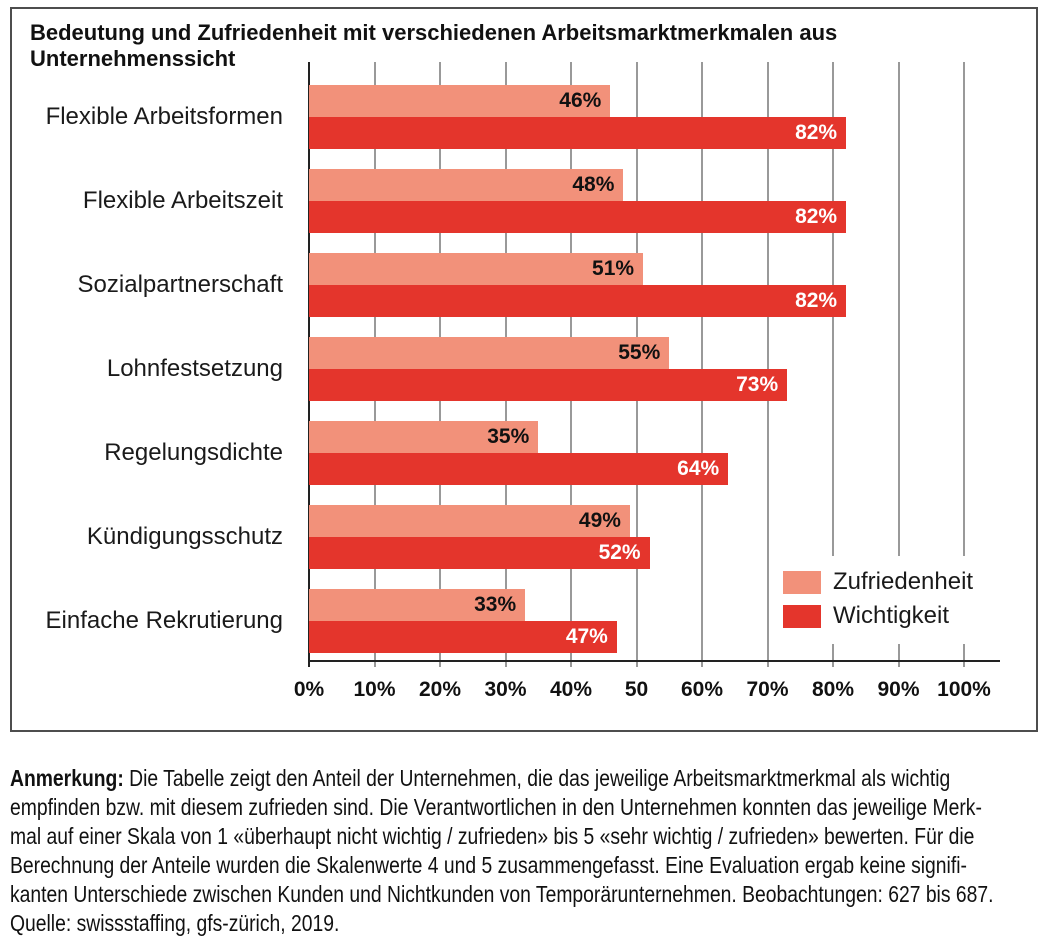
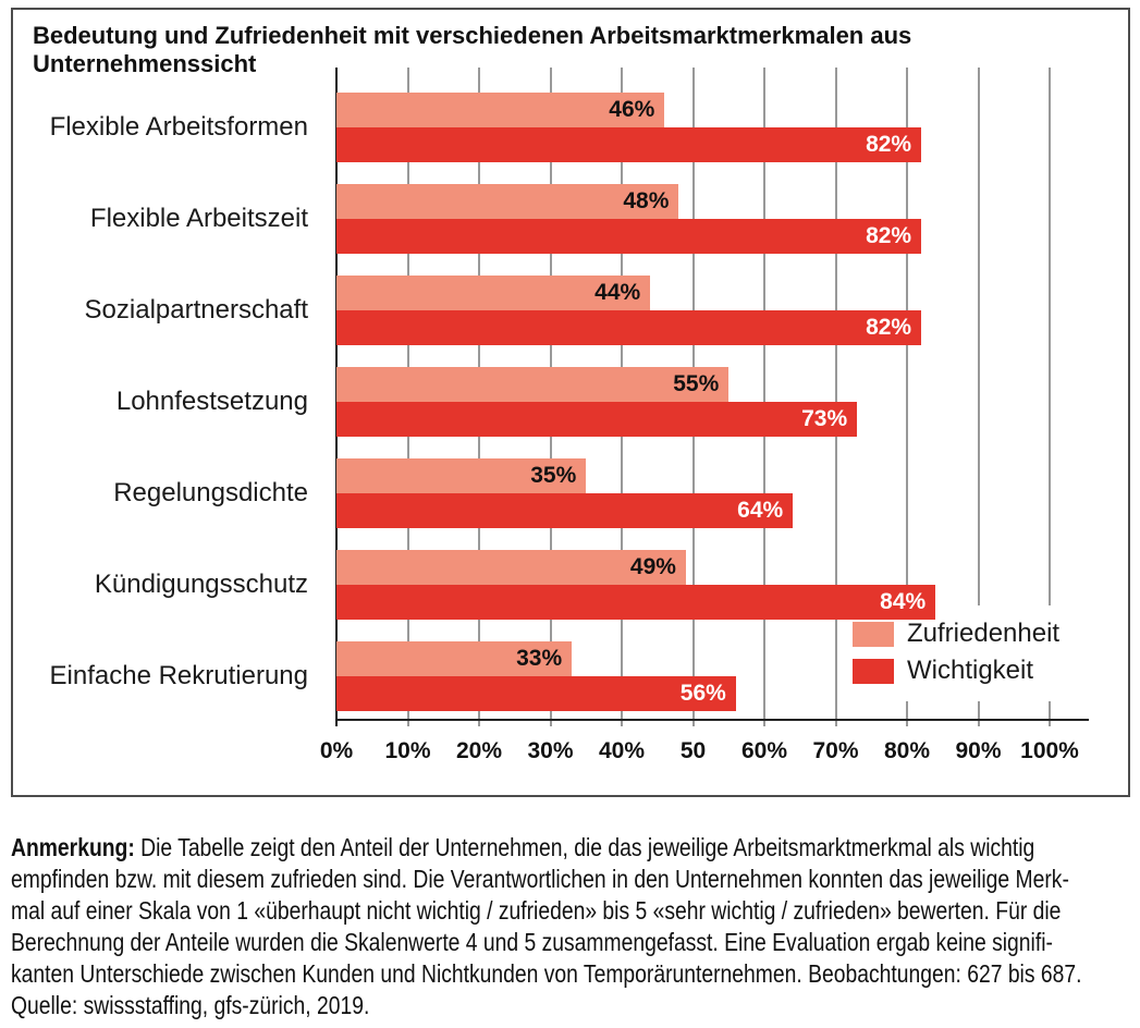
Zufriedenheit/Sozialpartnerschaft: 51% -> 44%
Wichtigkeit/Kündigungsschutz: 52% -> 84%
Wichtigkeit/Einfache Rekrutierung: 47% -> 56%
